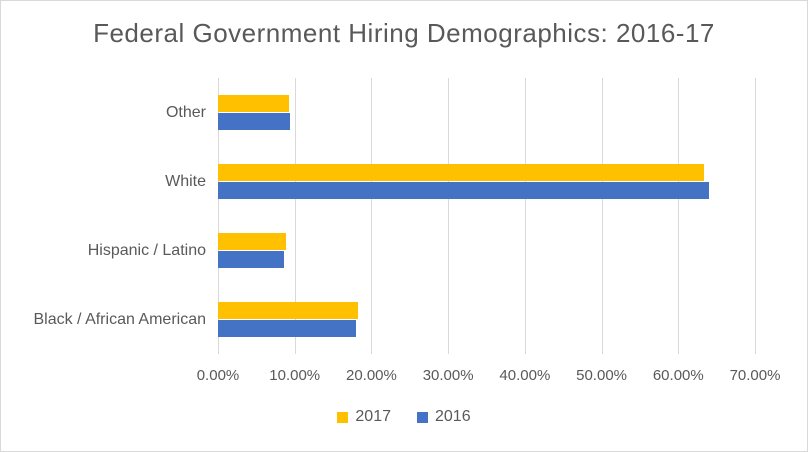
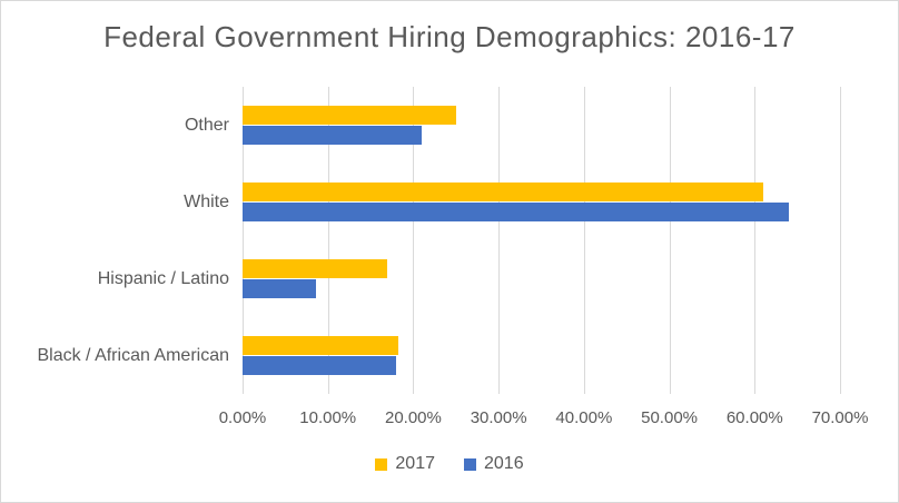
2017/Other: 9% -> 25%
2016/Other: 9% -> 21%
2017/White: 63% -> 61%
2017/Hispanic / Latino: 9% -> 17%
